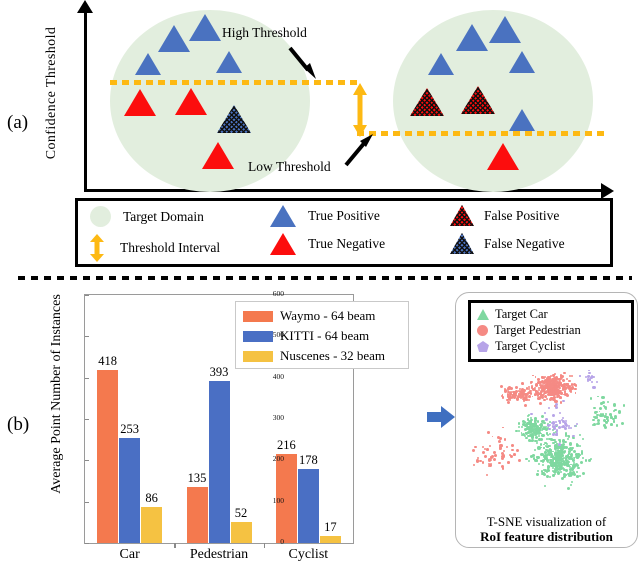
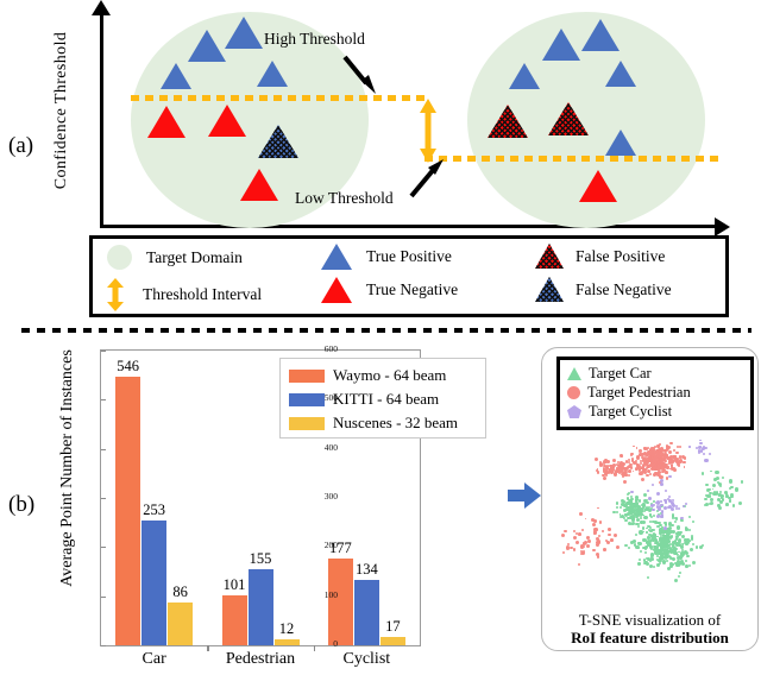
Waymo - 64 beam/Car: 418 -> 546
Waymo - 64 beam/Pedestrian: 135 -> 101
KITTI - 64 beam/Pedestrian: 393 -> 155
Nuscenes - 32 beam/Pedestrian: 52 -> 12
Waymo - 64 beam/Cyclist: 216 -> 177
KITTI - 64 beam/Cyclist: 178 -> 134
